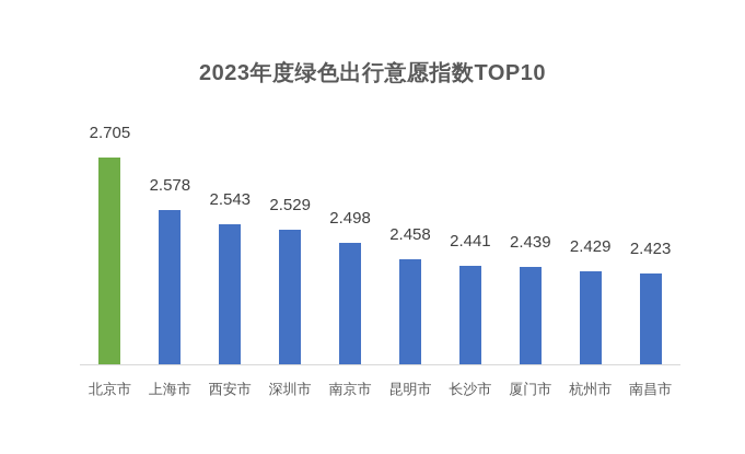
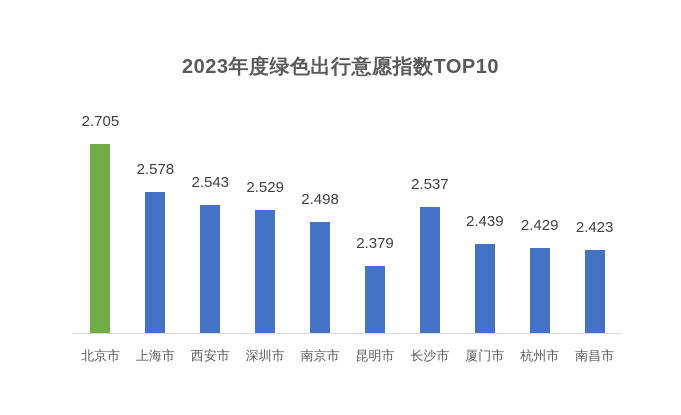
昆明市: 2.458 -> 2.379
长沙市: 2.441 -> 2.537
